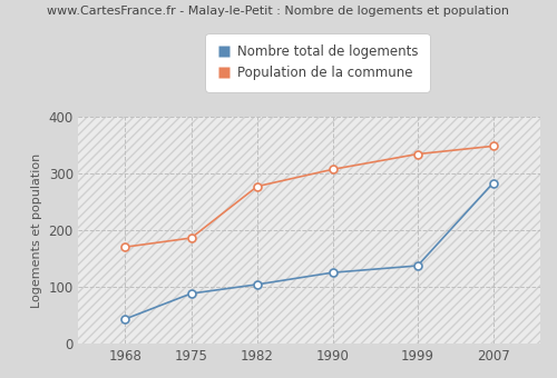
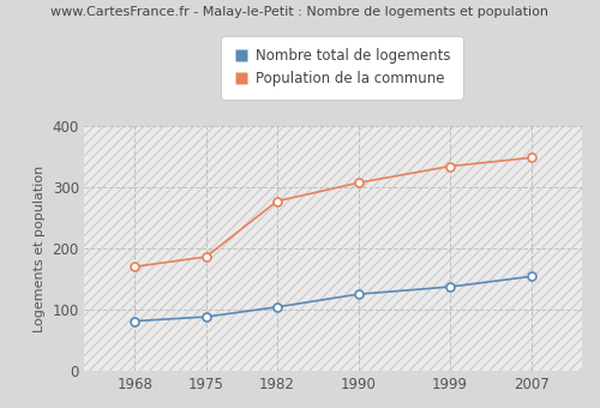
Nombre total de logements/1968: 44 -> 82
Nombre total de logements/2007: 284 -> 155
